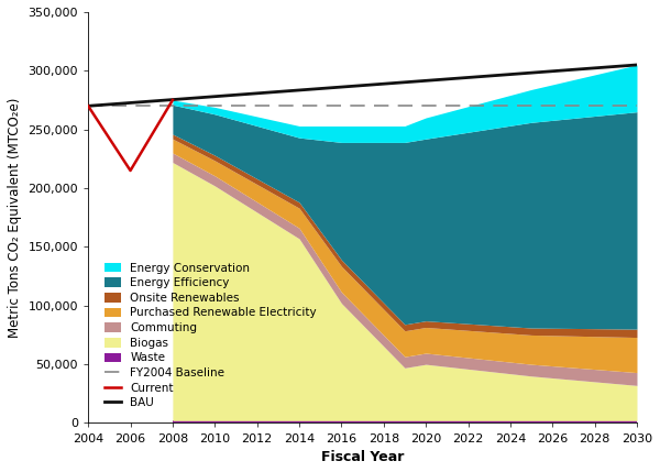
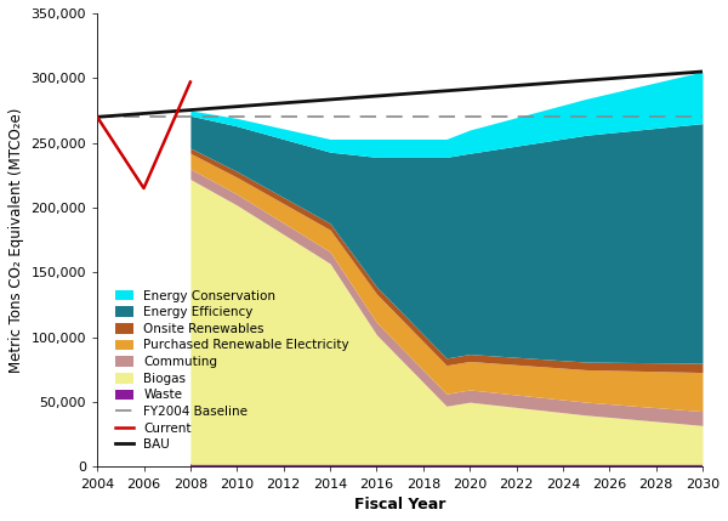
Current/2008: 275,000 -> 297,000
